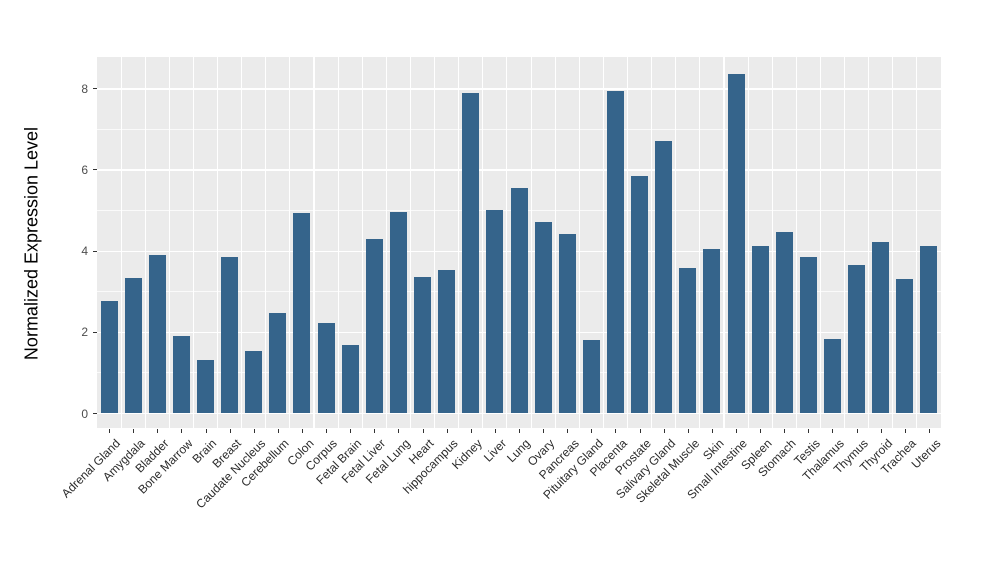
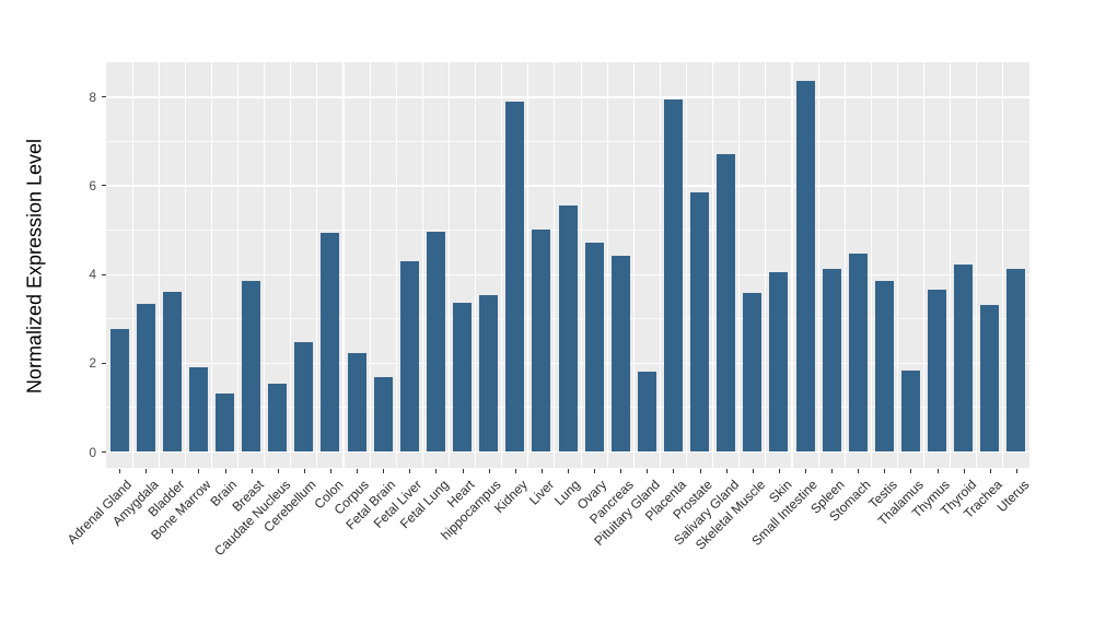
Bladder: 3.9 -> 3.6
